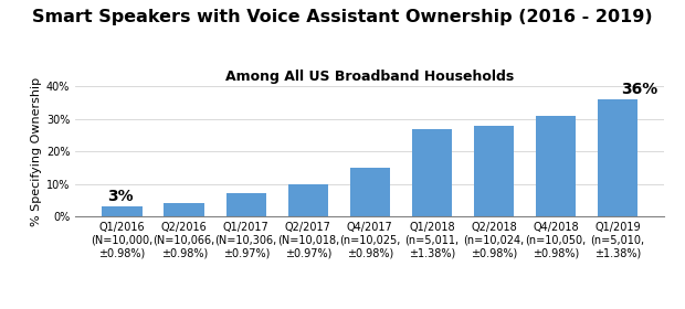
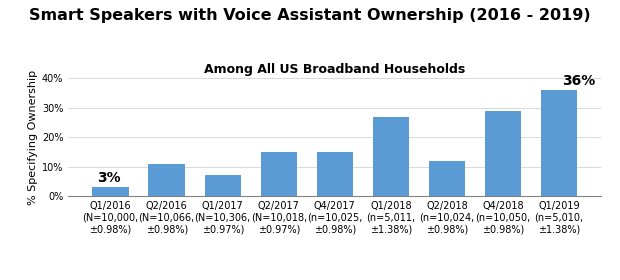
Q2/2016 (N=10,066, ±0.98%): 4% -> 11%
Q2/2017 (N=10,018, ±0.97%): 10% -> 15%
Q2/2018 (n=10,024, ±0.98%): 28% -> 12%
Q4/2018 (n=10,050, ±0.98%): 31% -> 29%
